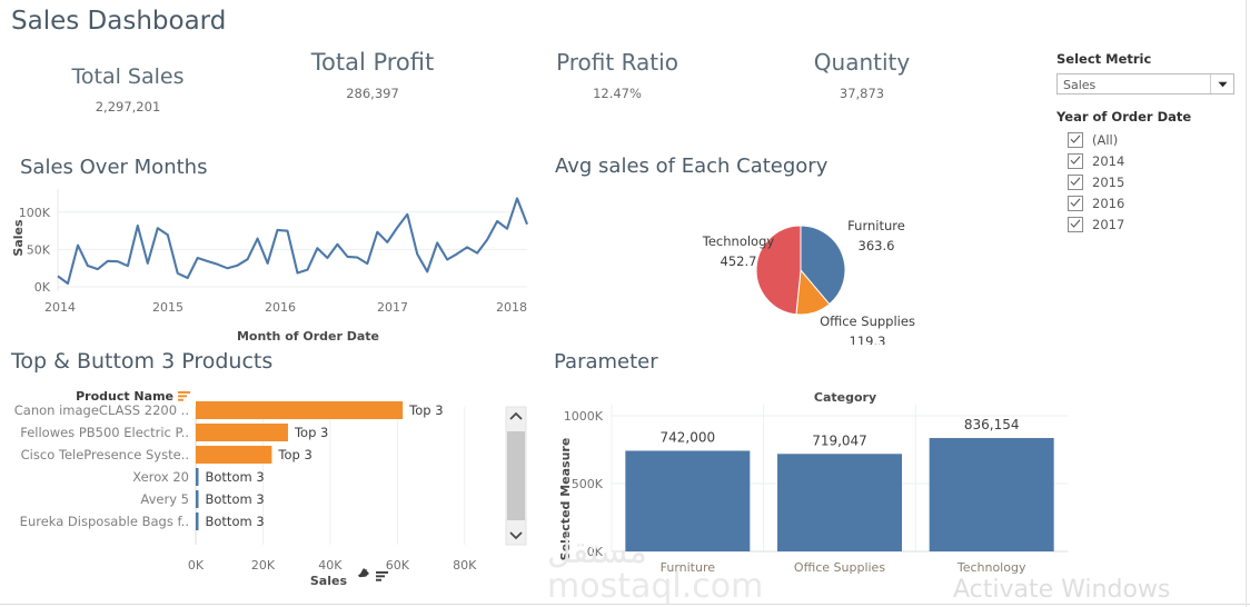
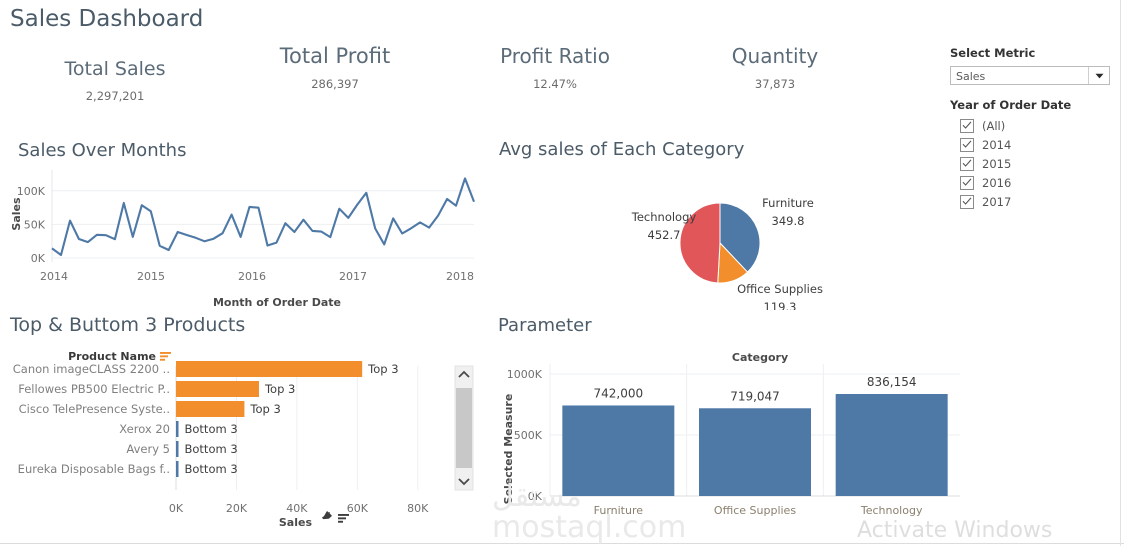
Avg sales of Each Category/Furniture: 363.6 -> 349.8
